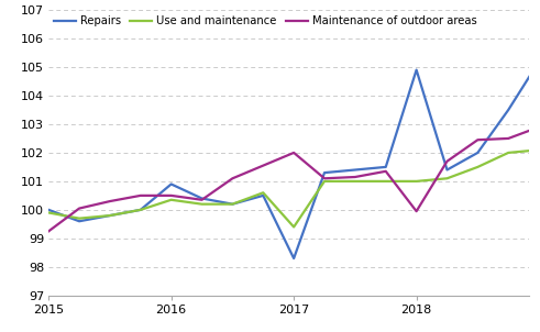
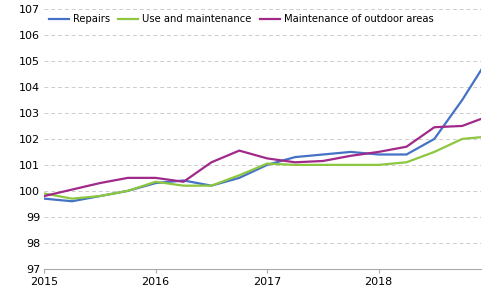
Repairs/2015: 100.0 -> 99.7
Maintenance of outdoor areas/2015: 99.25 -> 99.80
Repairs/2016: 100.9 -> 100.3
Repairs/2017: 98.3 -> 101.0
Use and maintenance/2017: 99.40 -> 101.05
Maintenance of outdoor areas/2017: 102.00 -> 101.25
Repairs/2018: 104.9 -> 101.4
Maintenance of outdoor areas/2018: 99.95 -> 101.50
